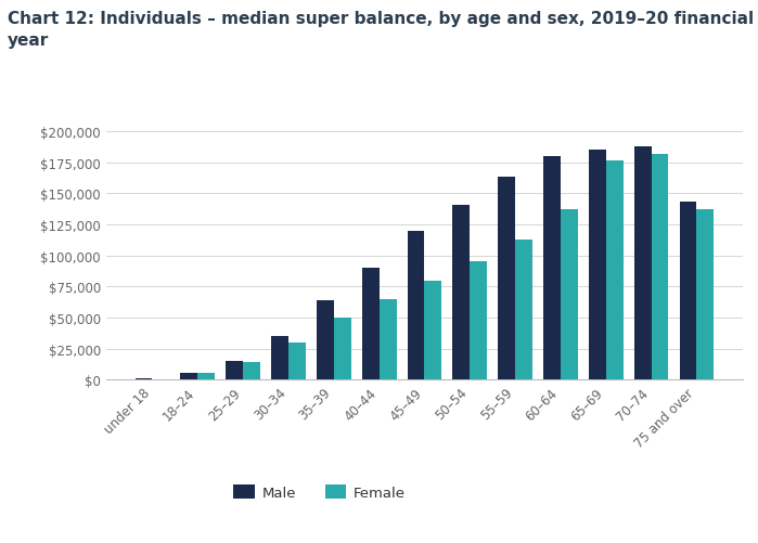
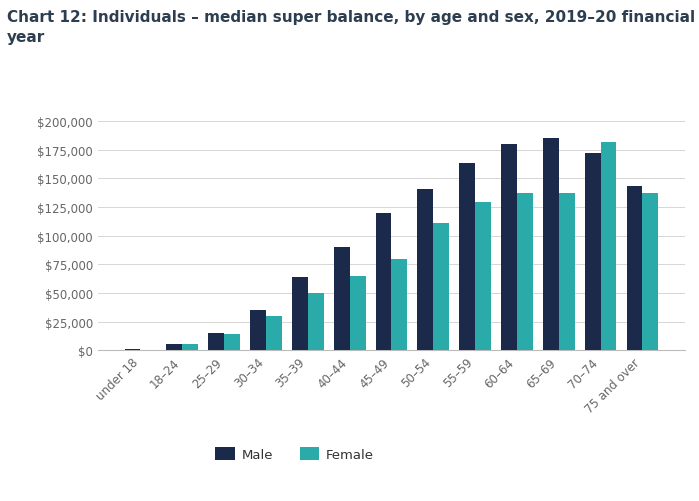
Female/50–54: $95,000 -> $111,000
Female/55–59: $113,000 -> $129,000
Female/65–69: $176,000 -> $137,000
Male/70–74: $188,000 -> $172,000
